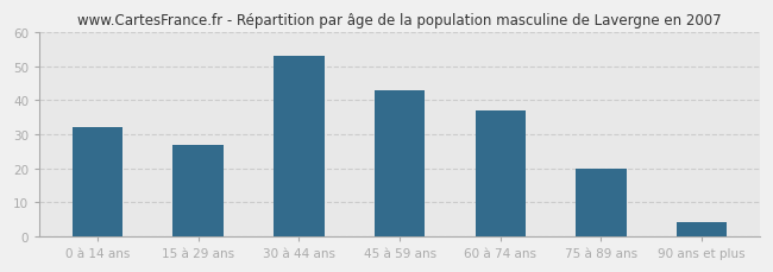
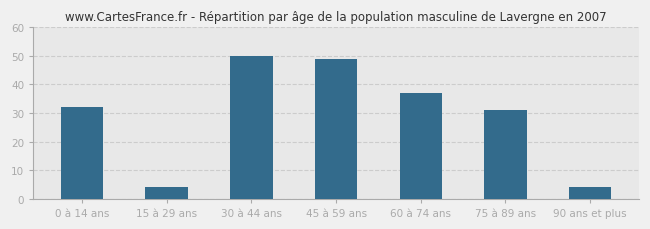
15 à 29 ans: 27 -> 4
30 à 44 ans: 53 -> 50
45 à 59 ans: 43 -> 49
75 à 89 ans: 20 -> 31
